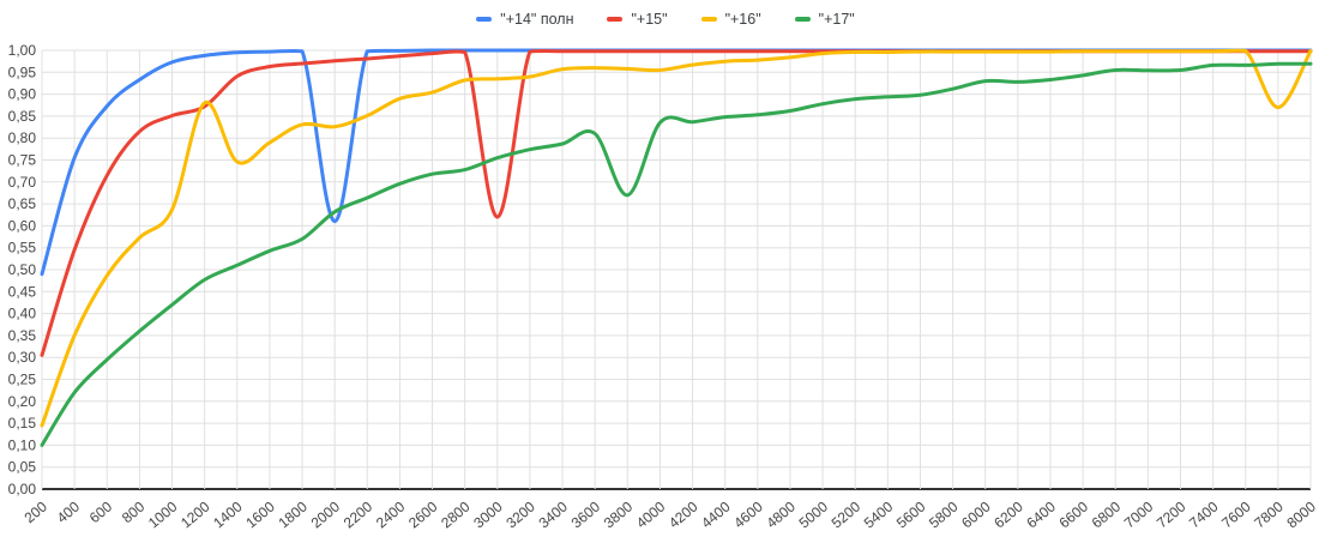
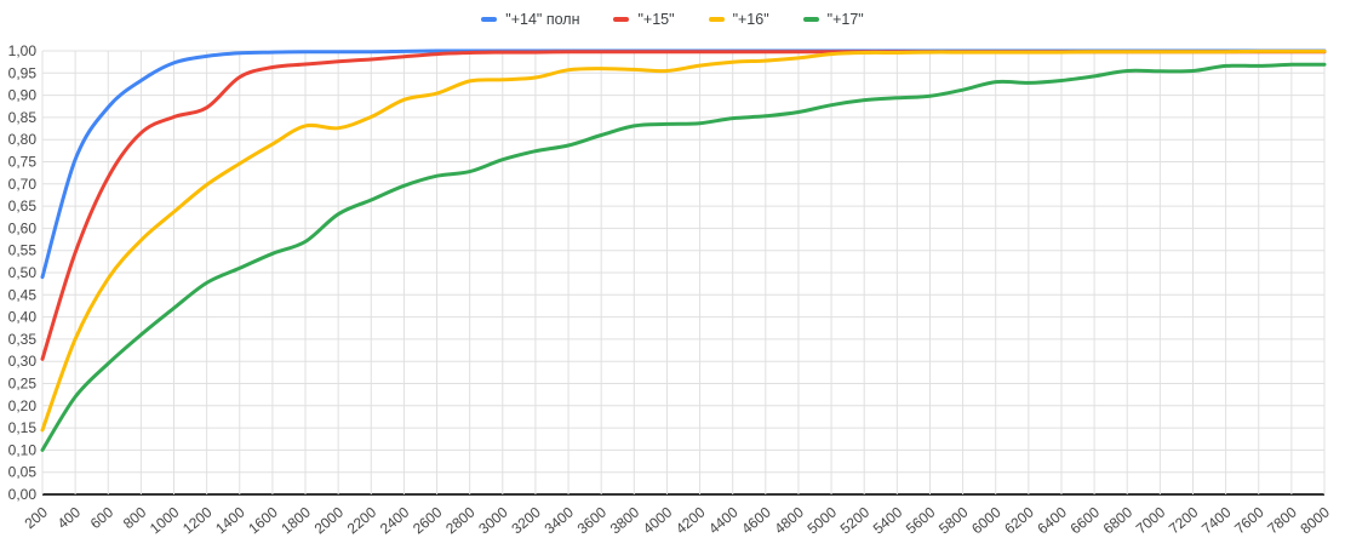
"+16"/1200: 0,88 -> 0,70
"+14" полн/2000: 0,61 -> 1,00
"+15"/3000: 0,62 -> 1,00
"+17"/3800: 0,67 -> 0,83
"+16"/7800: 0,87 -> 1,00
